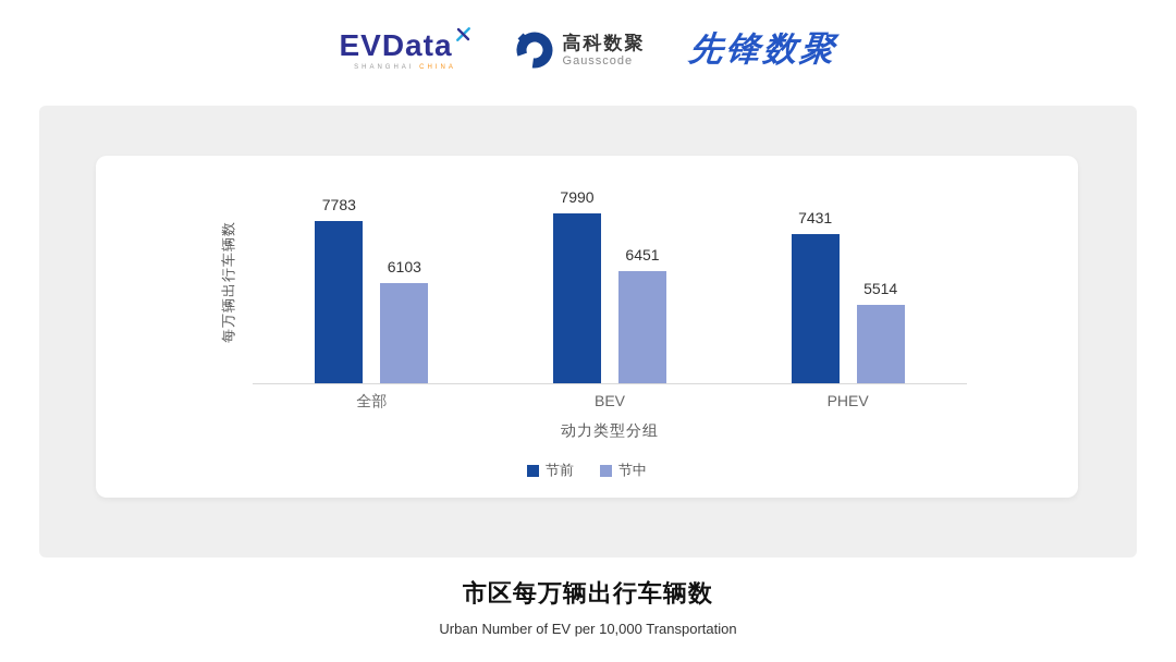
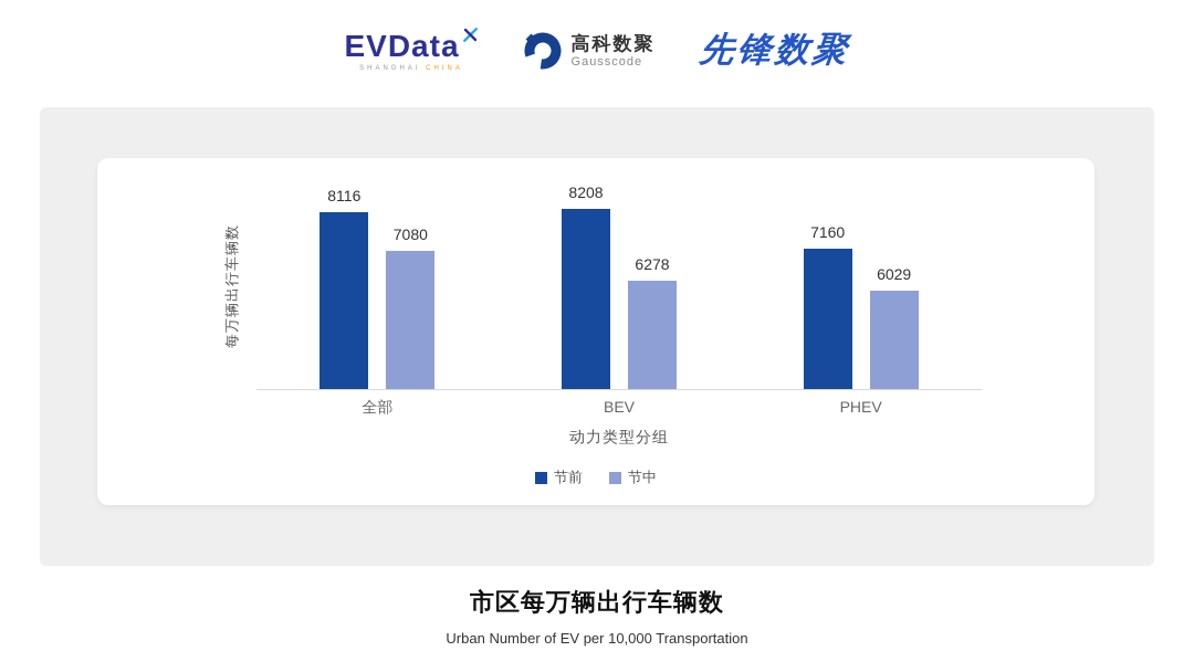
节前/全部: 7783 -> 8116
节中/全部: 6103 -> 7080
节前/BEV: 7990 -> 8208
节中/BEV: 6451 -> 6278
节前/PHEV: 7431 -> 7160
节中/PHEV: 5514 -> 6029
